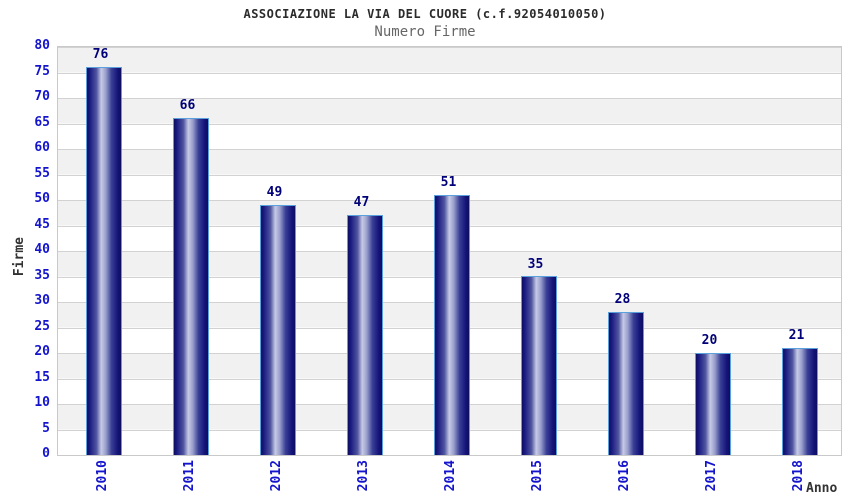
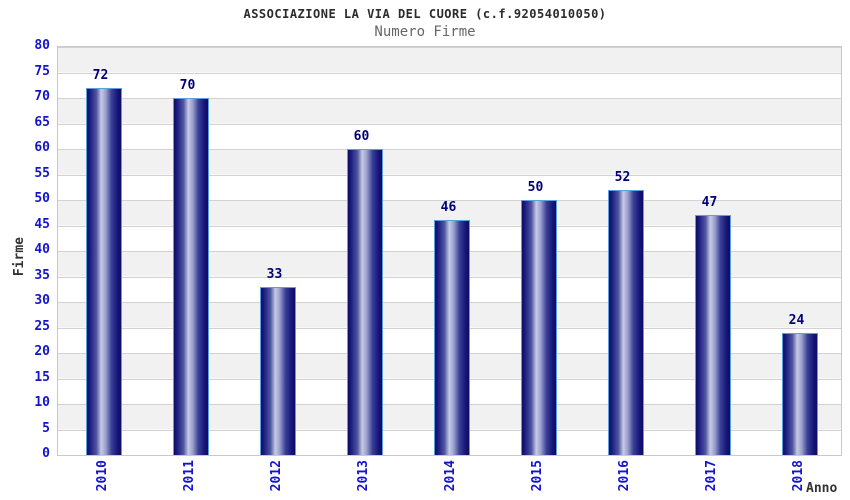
2010: 76 -> 72
2011: 66 -> 70
2012: 49 -> 33
2013: 47 -> 60
2014: 51 -> 46
2015: 35 -> 50
2016: 28 -> 52
2017: 20 -> 47
2018: 21 -> 24
